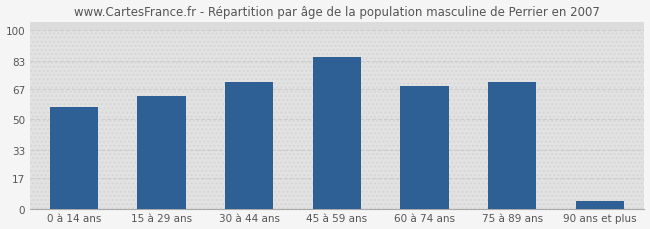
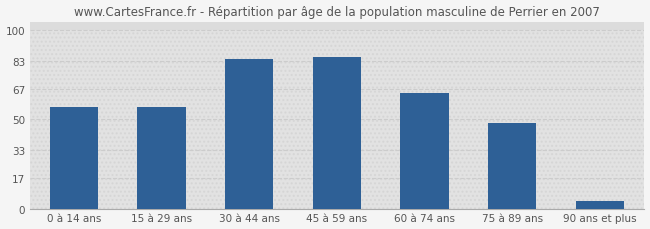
15 à 29 ans: 63 -> 57
30 à 44 ans: 71 -> 84
60 à 74 ans: 69 -> 65
75 à 89 ans: 71 -> 48
